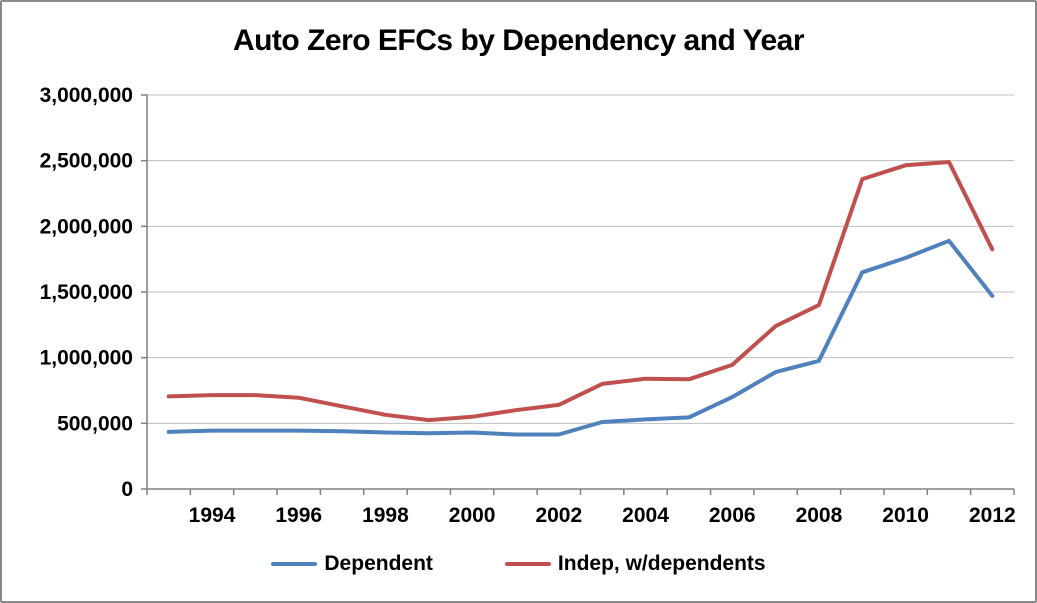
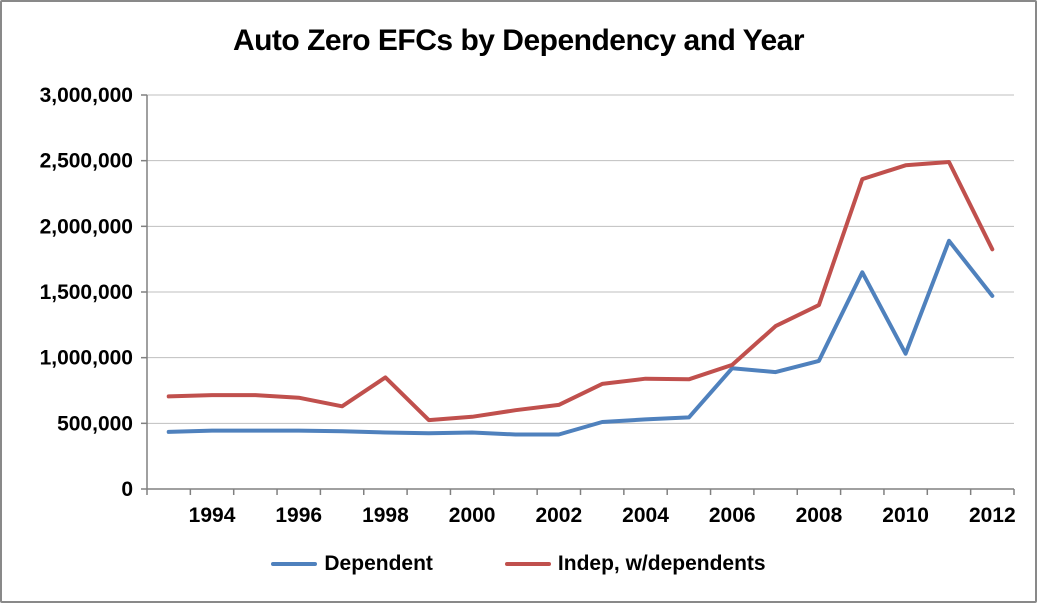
Indep, w/dependents/1998: 560000 -> 850000
Dependent/2006: 700000 -> 920000
Dependent/2010: 1760000 -> 1030000
